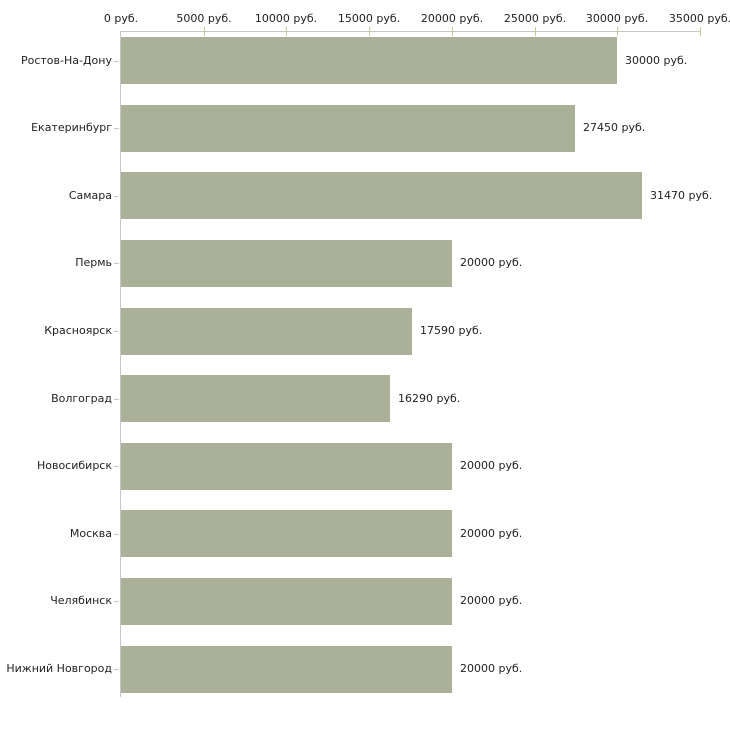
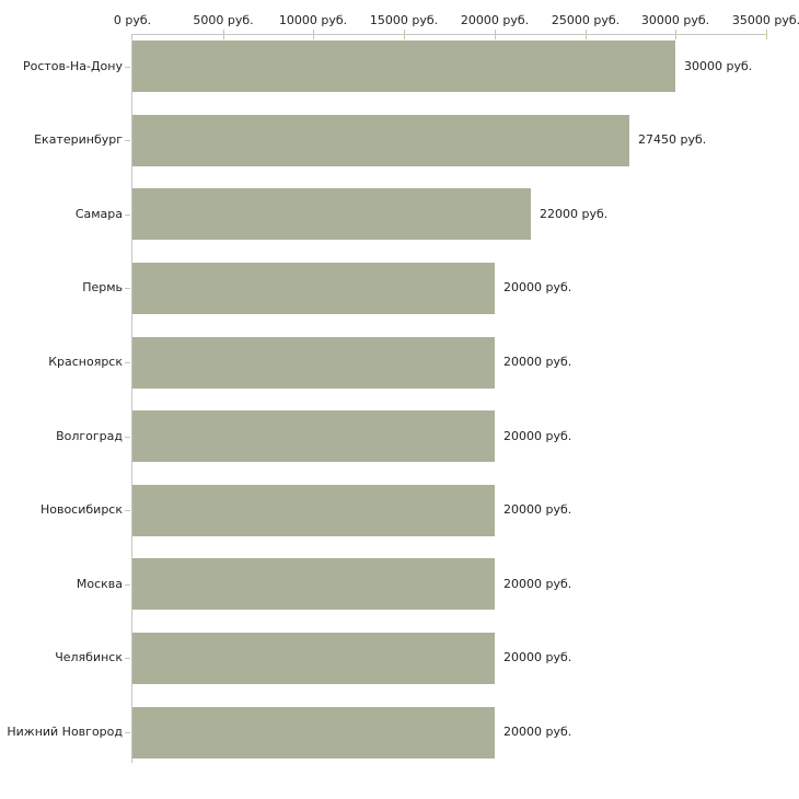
Самара: 31470 -> 22000
Красноярск: 17590 -> 20000
Волгоград: 16290 -> 20000
